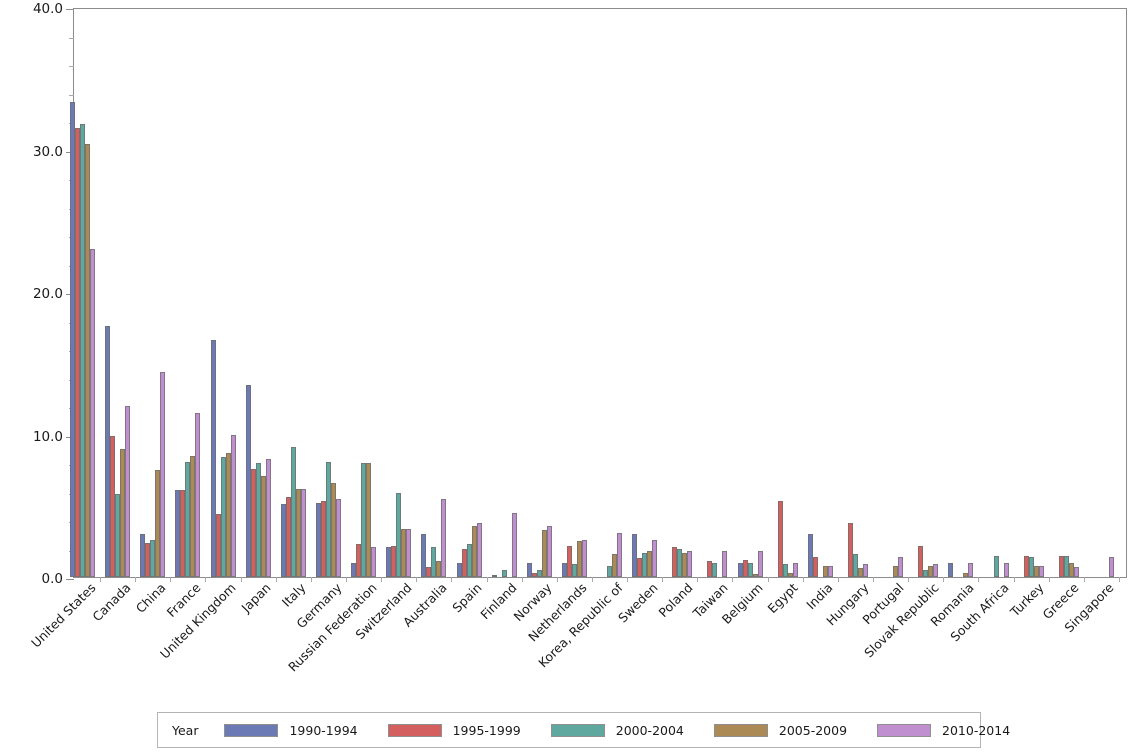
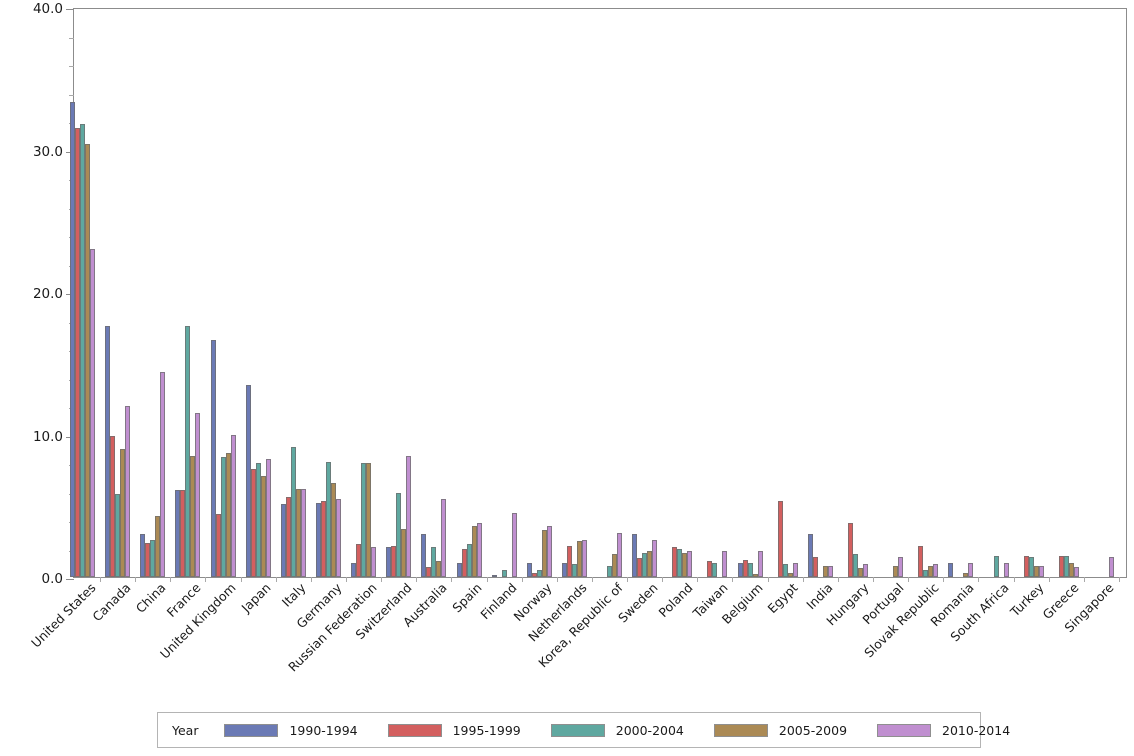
2005-2009/China: 7.5 -> 4.3
2000-2004/France: 8.1 -> 17.6
2010-2014/Switzerland: 3.4 -> 8.5
